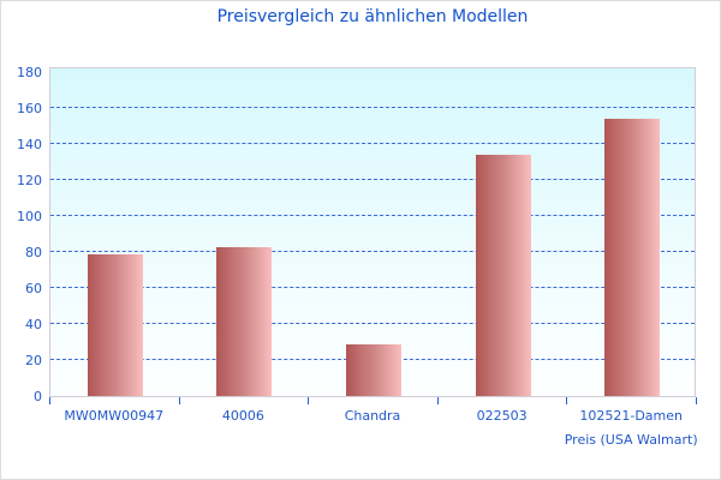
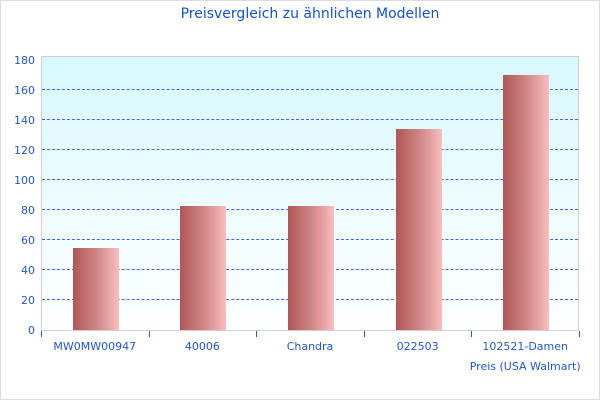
MW0MW00947: 79 -> 55
Chandra: 29 -> 83
102521-Damen Preis (USA Walmart): 154 -> 170
